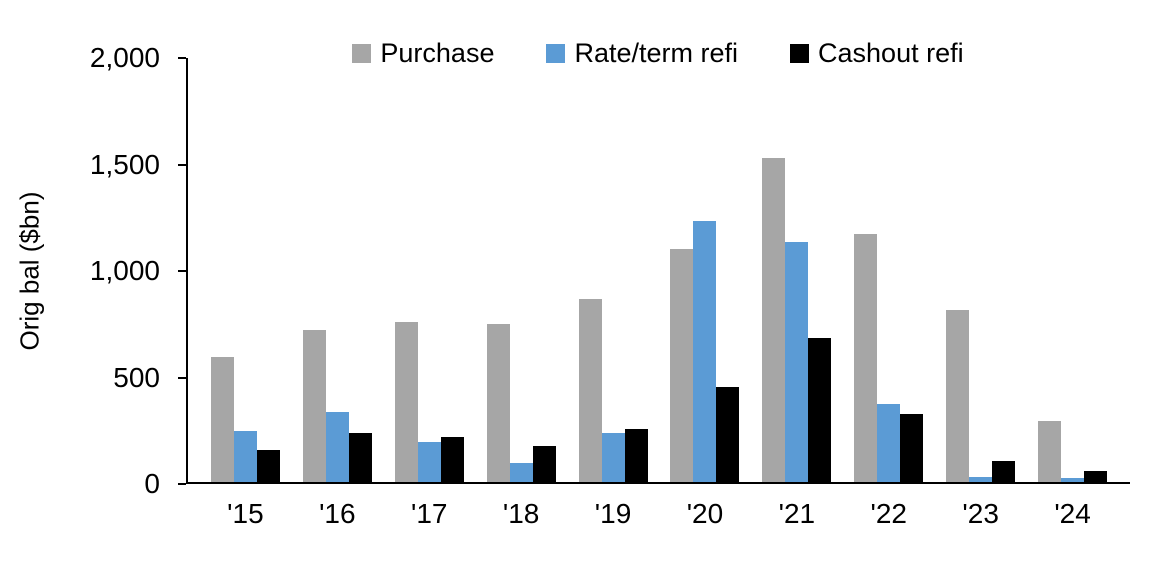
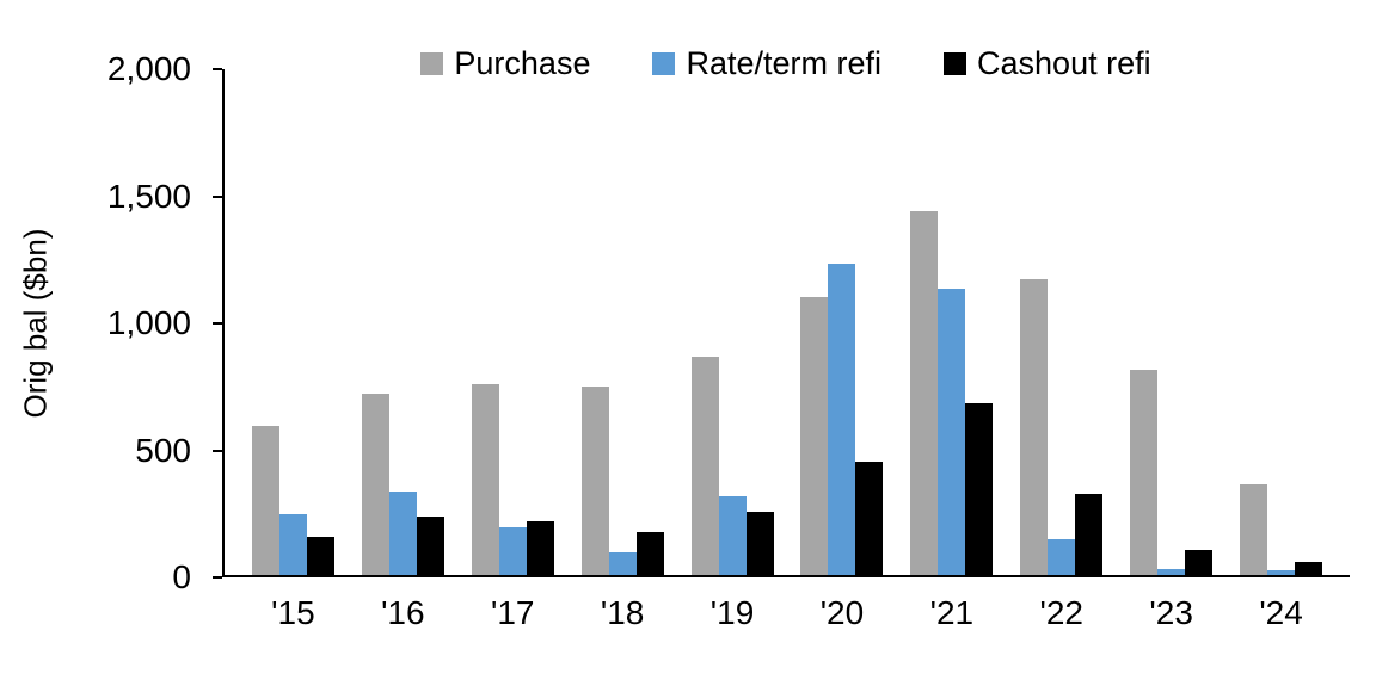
Rate/term refi/'19: 230 -> 310
Purchase/'21: 1530 -> 1440
Rate/term refi/'22: 370 -> 140
Purchase/'24: 290 -> 360
